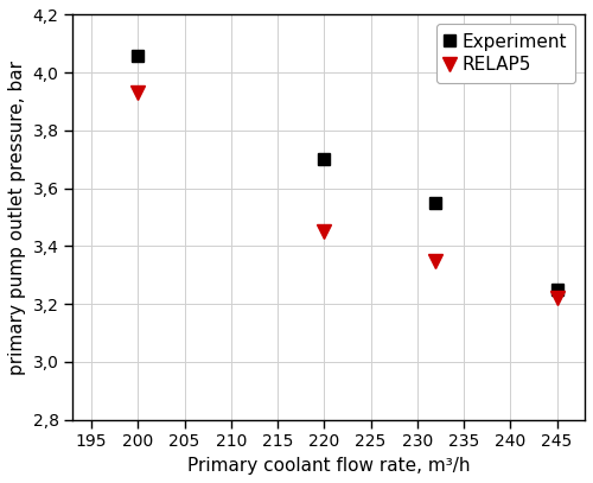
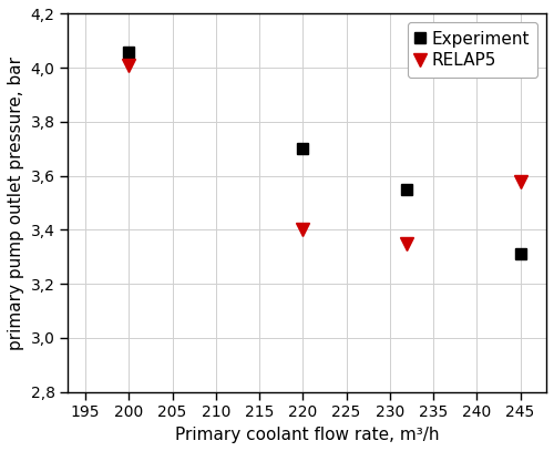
RELAP5/200: 3,93 -> 4,01
RELAP5/220: 3,45 -> 3,40
Experiment/245: 3,25 -> 3,31
RELAP5/245: 3,22 -> 3,58
